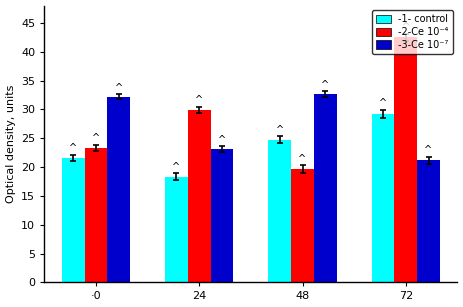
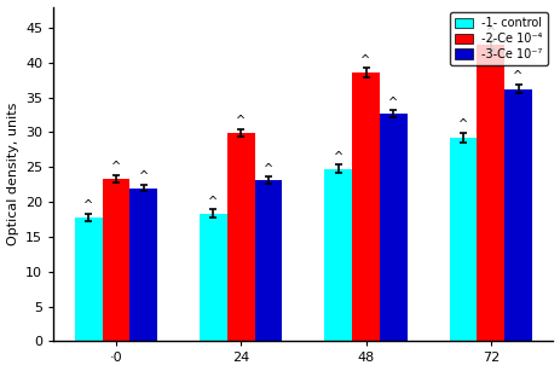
-1- control/·0: 21.6 -> 17.8
-3-Ce 10⁻⁷/·0: 32.2 -> 22.0
-2-Ce 10⁻⁴/48: 19.6 -> 38.5
-3-Ce 10⁻⁷/72: 21.2 -> 36.2
